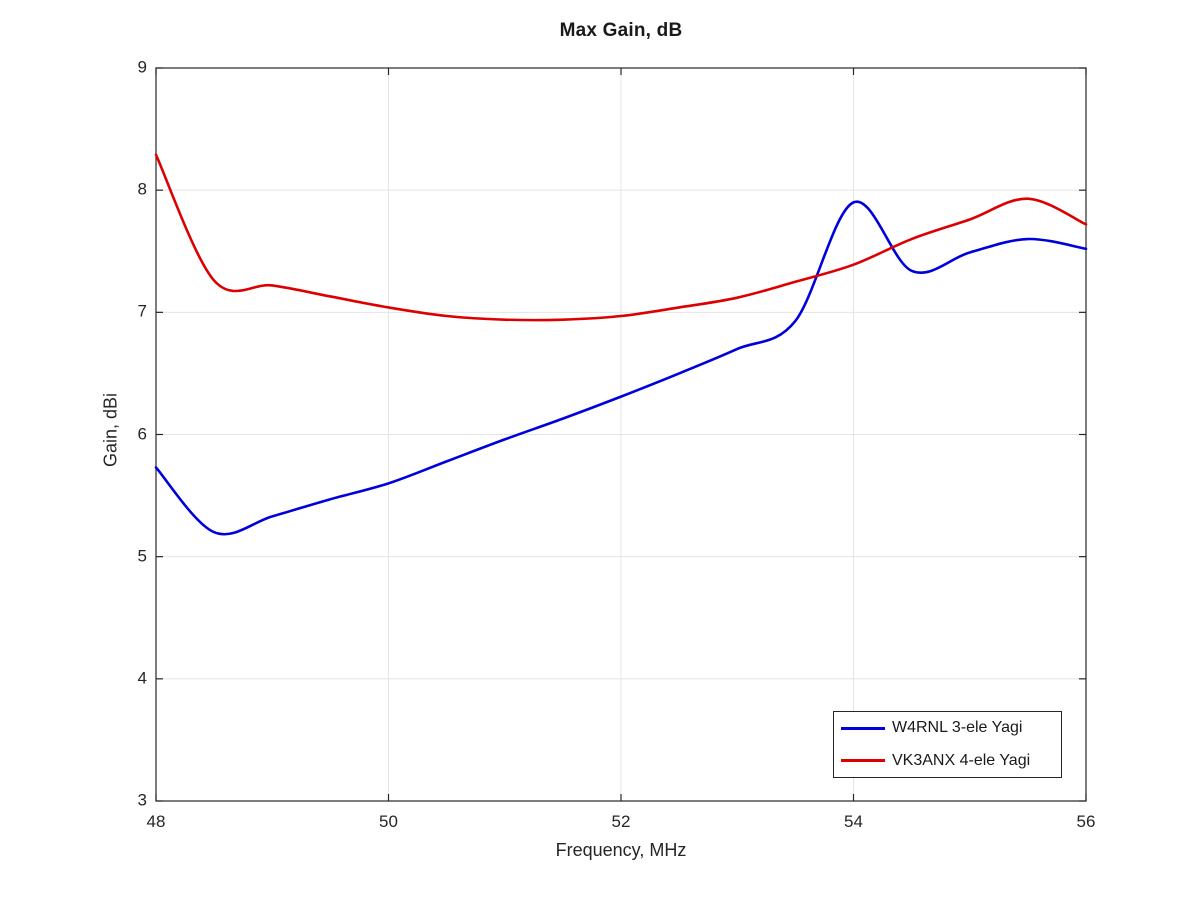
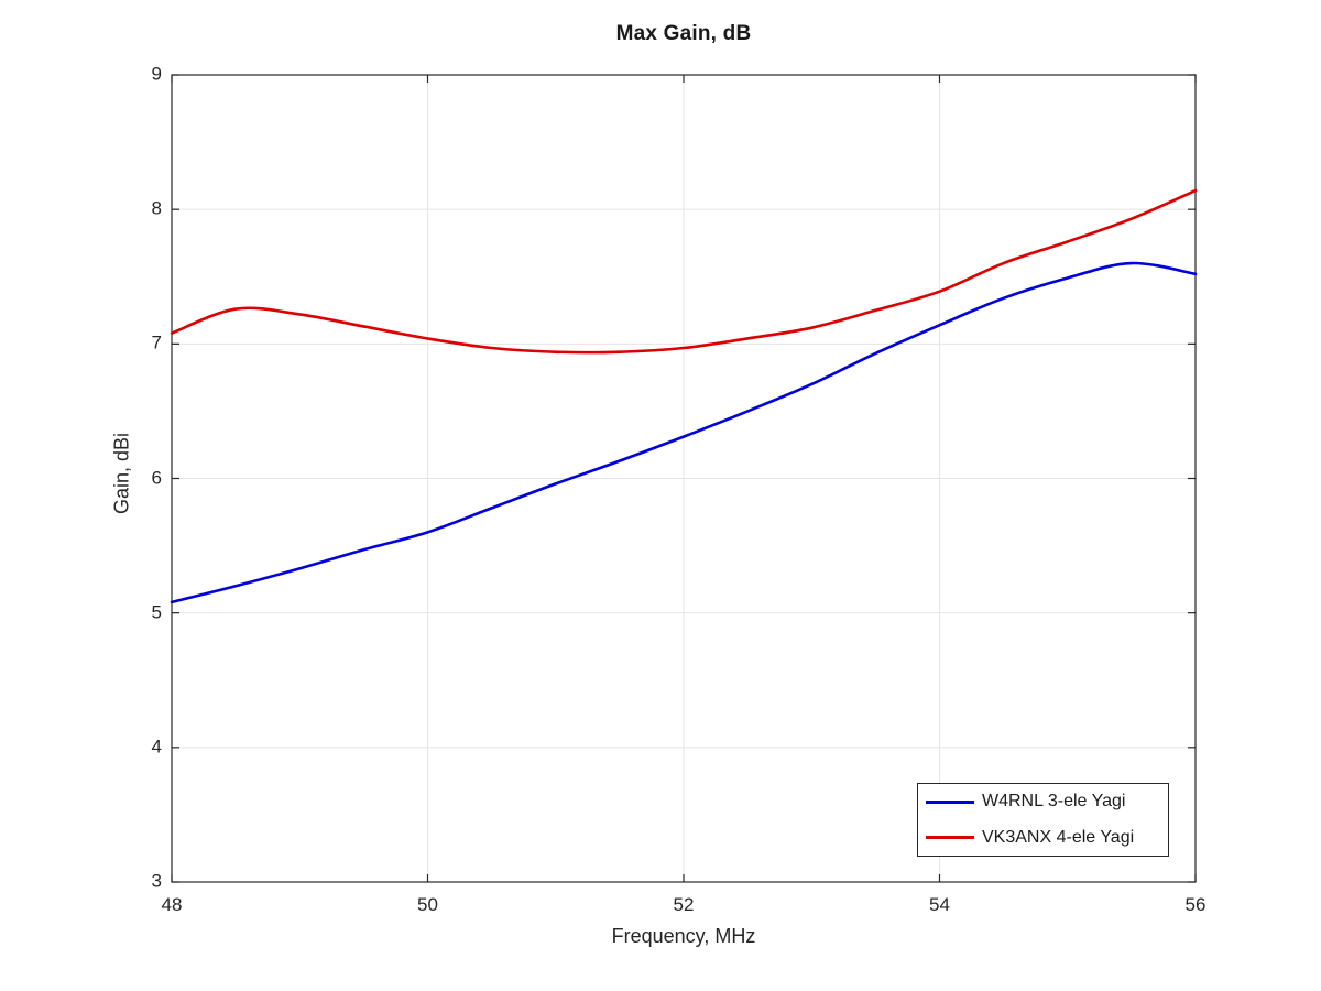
W4RNL 3-ele Yagi/48: 5.73 -> 5.08
VK3ANX 4-ele Yagi/48: 8.29 -> 7.08
W4RNL 3-ele Yagi/54: 7.90 -> 7.14
VK3ANX 4-ele Yagi/56: 7.72 -> 8.14
